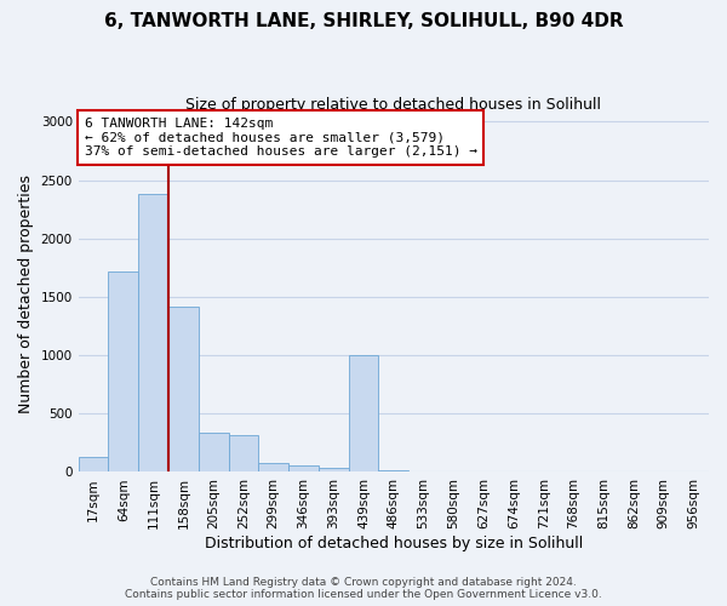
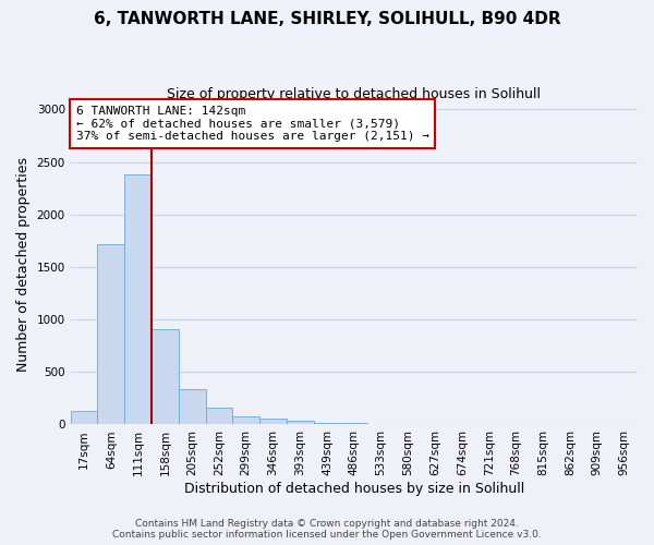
158sqm: 1420 -> 910
252sqm: 320 -> 160
439sqm: 1000 -> 20
